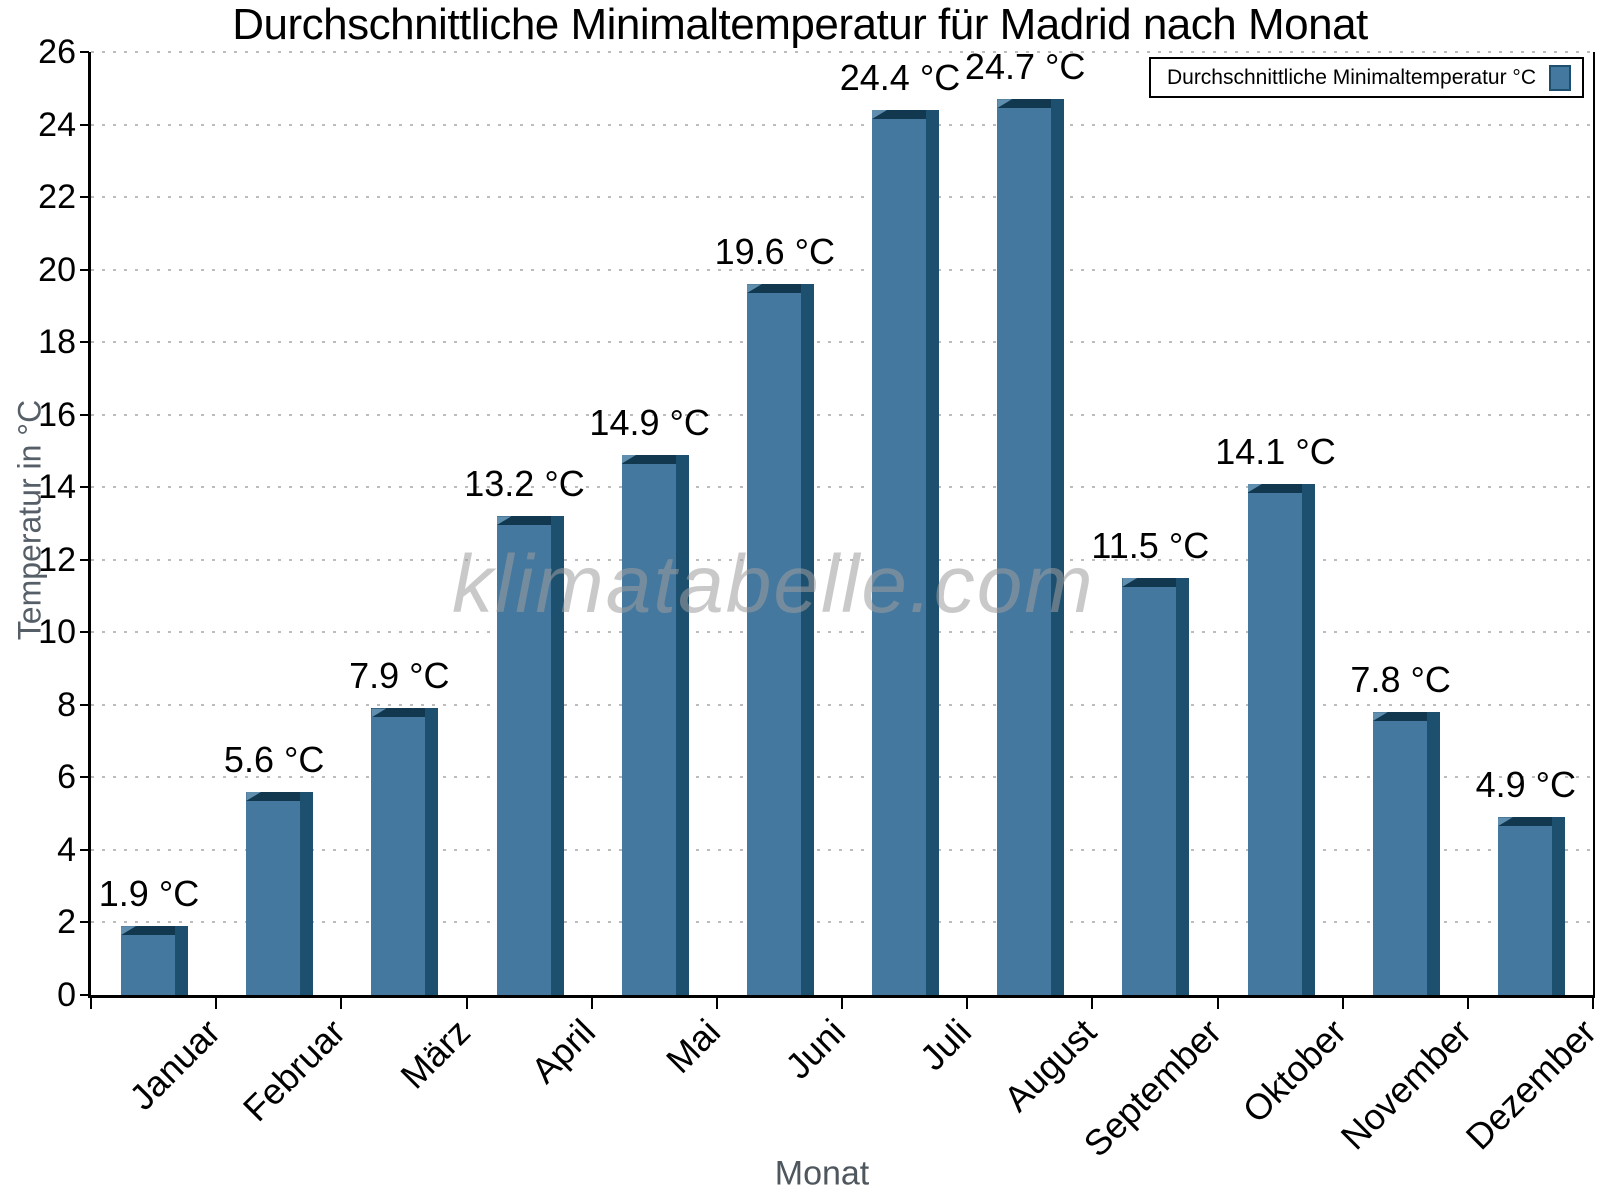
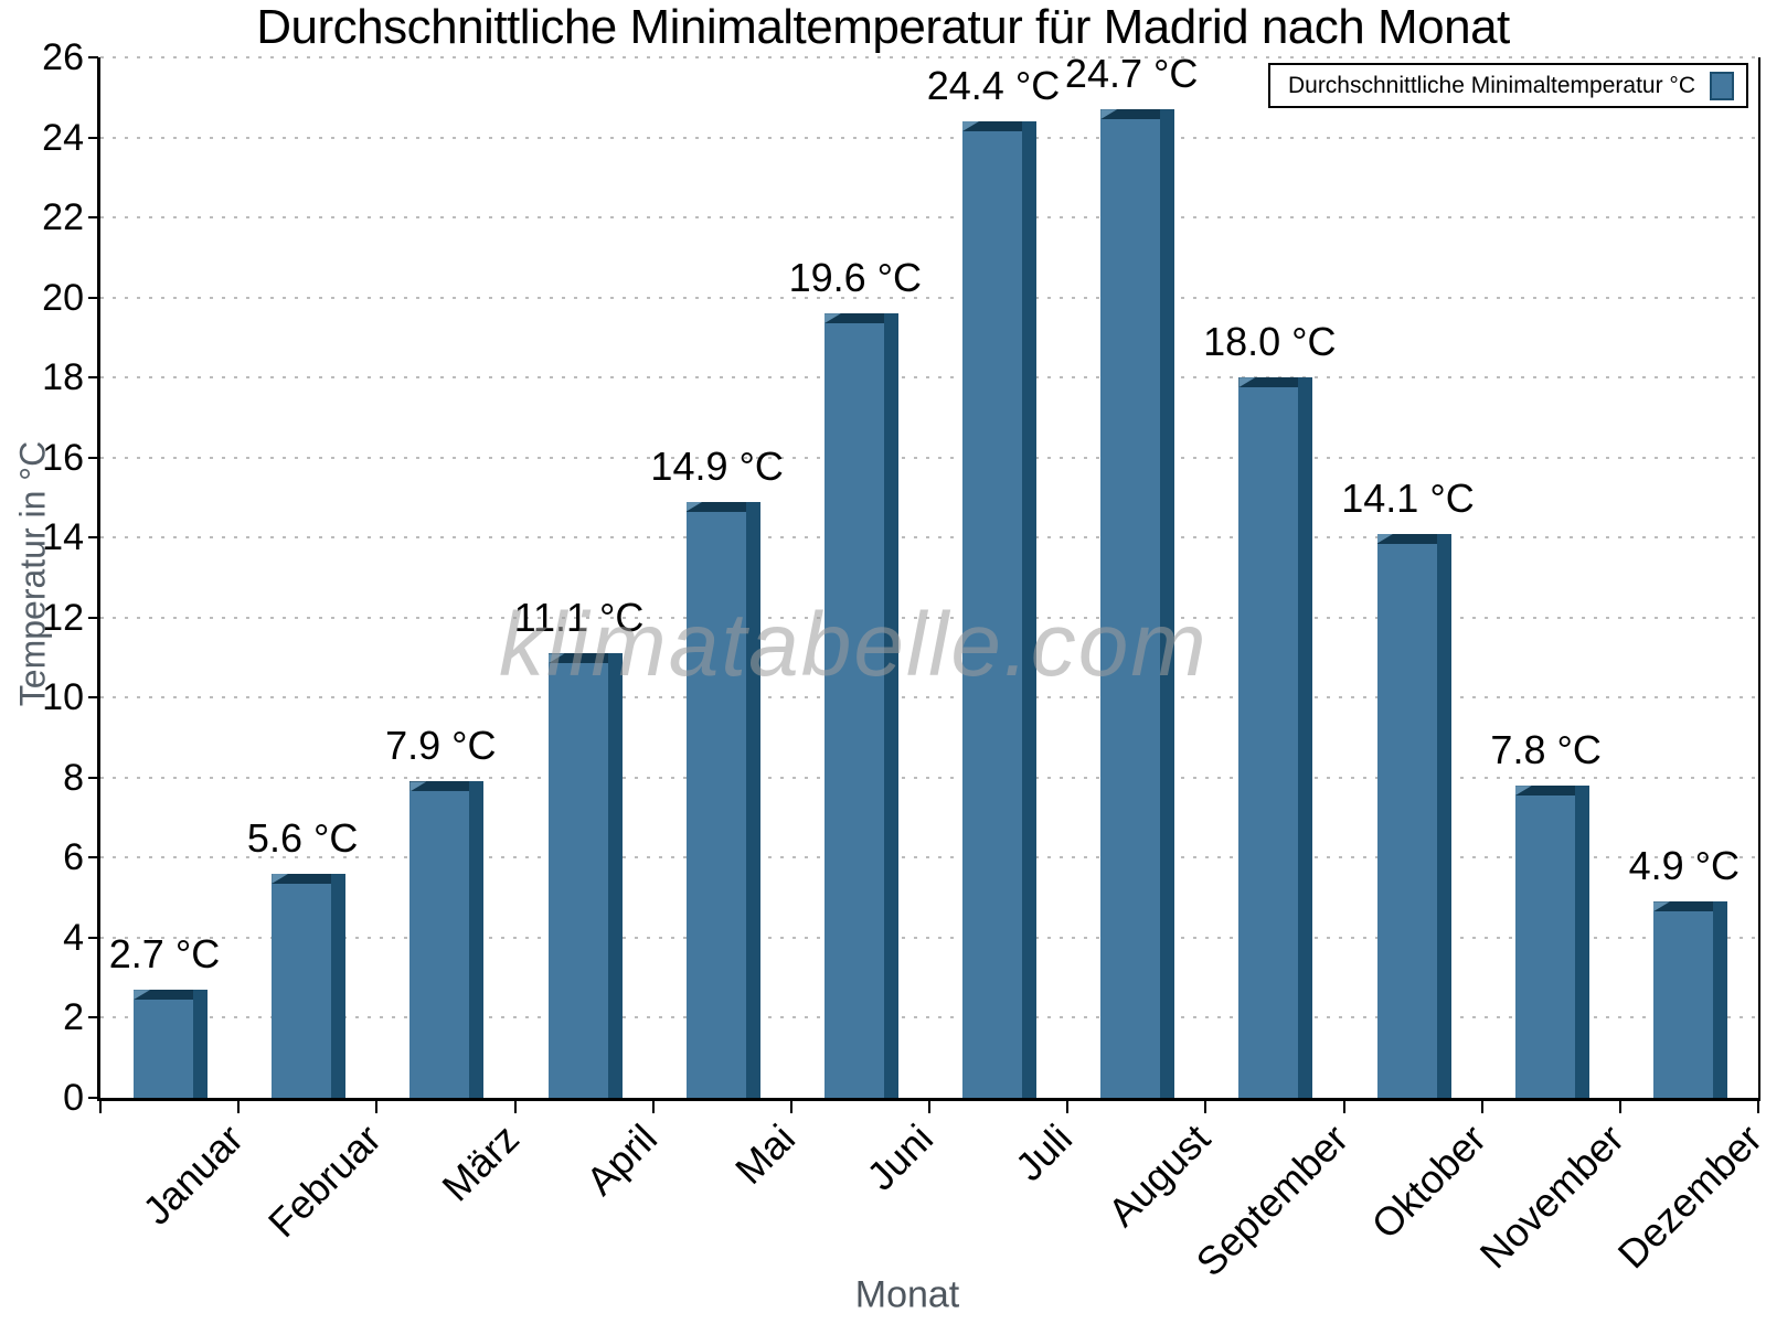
Januar: 1.9 -> 2.7
April: 13.2 -> 11.1
September: 11.5 -> 18.0
